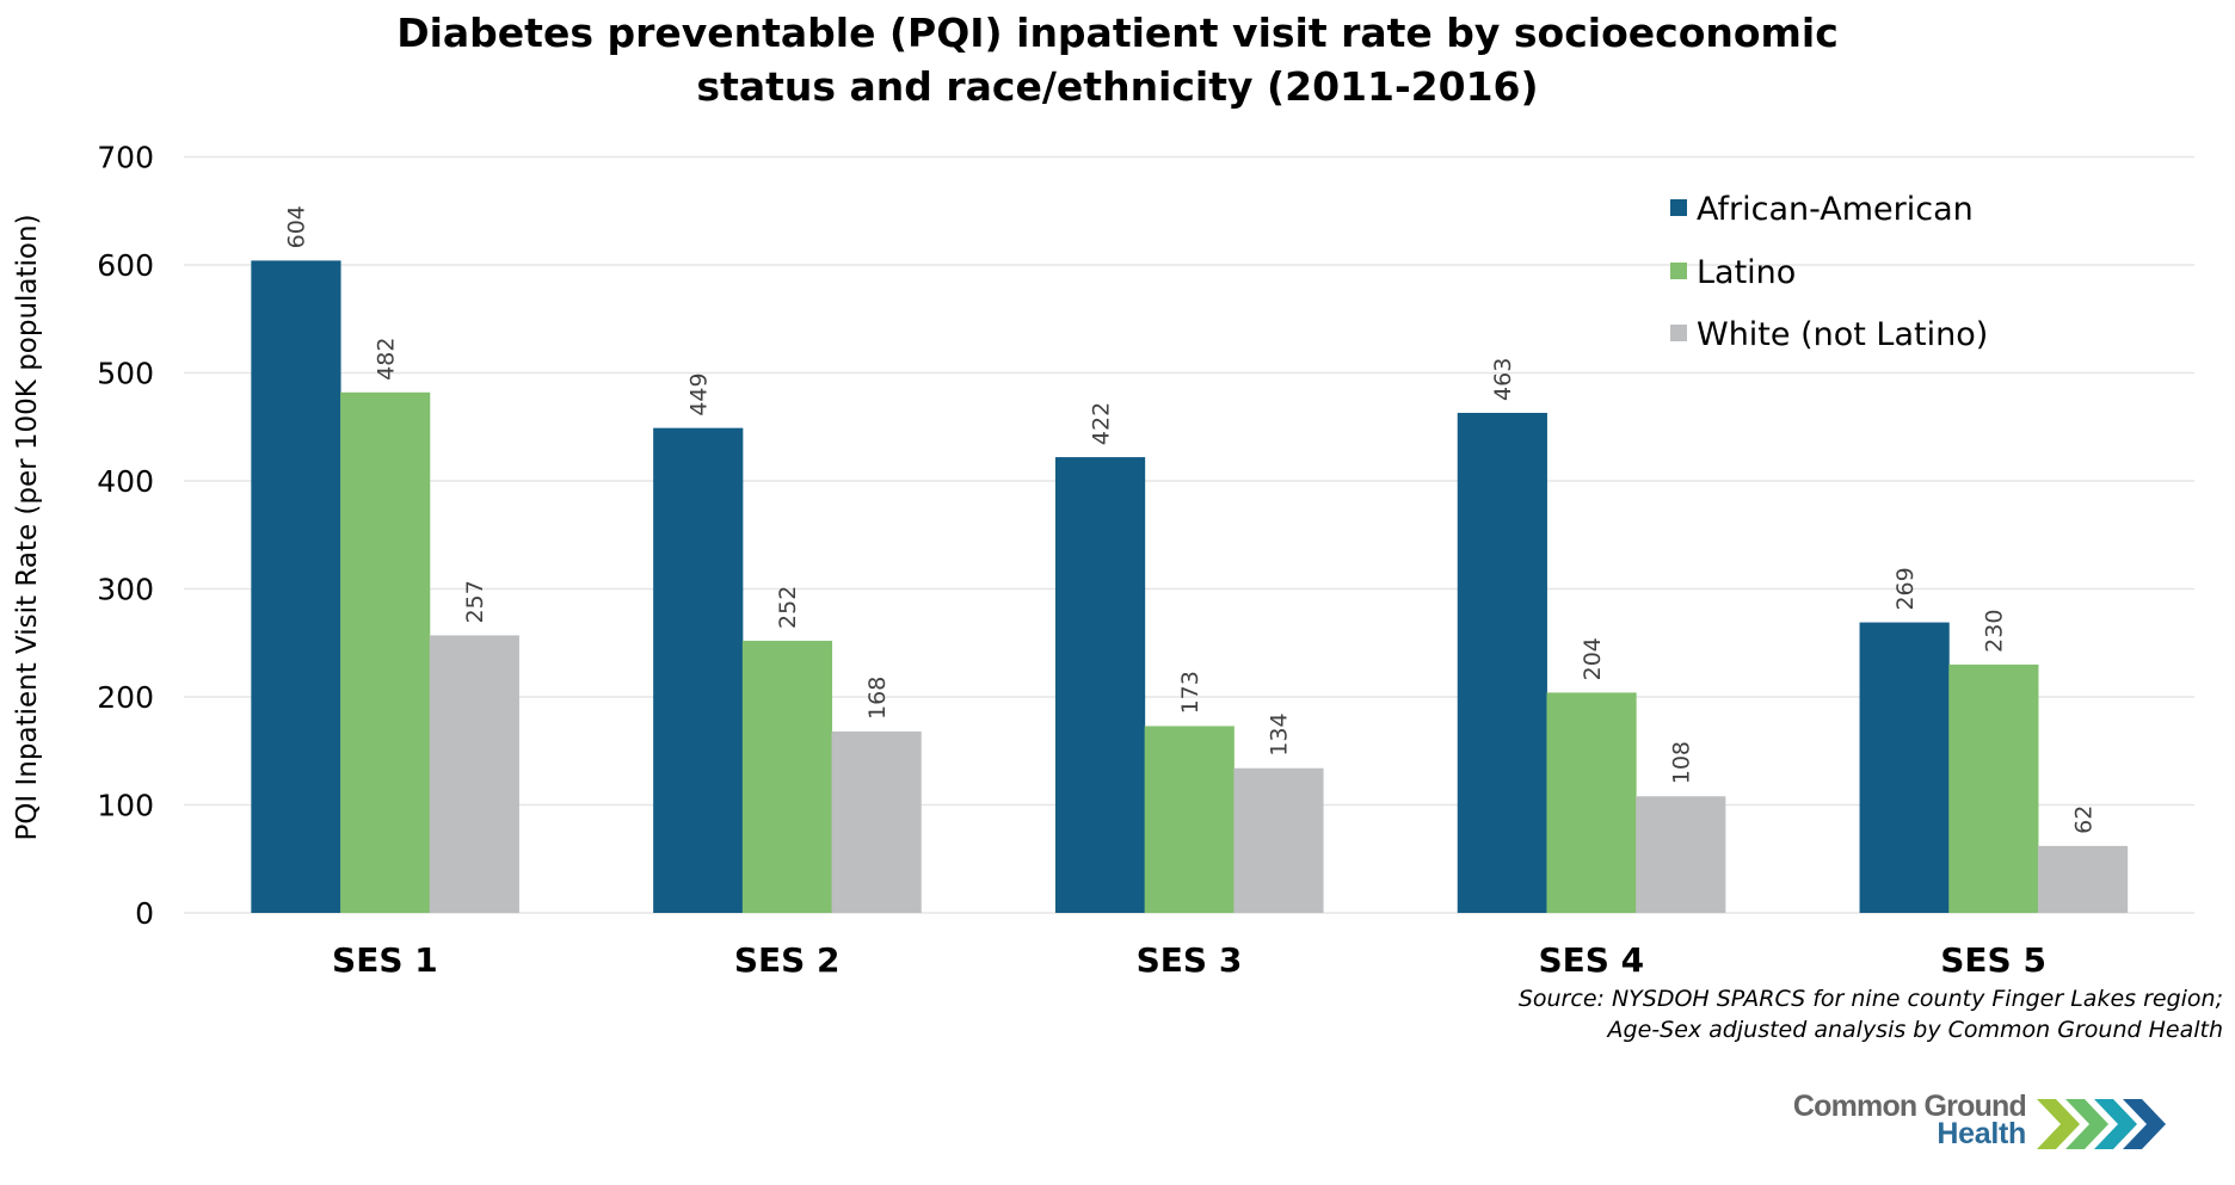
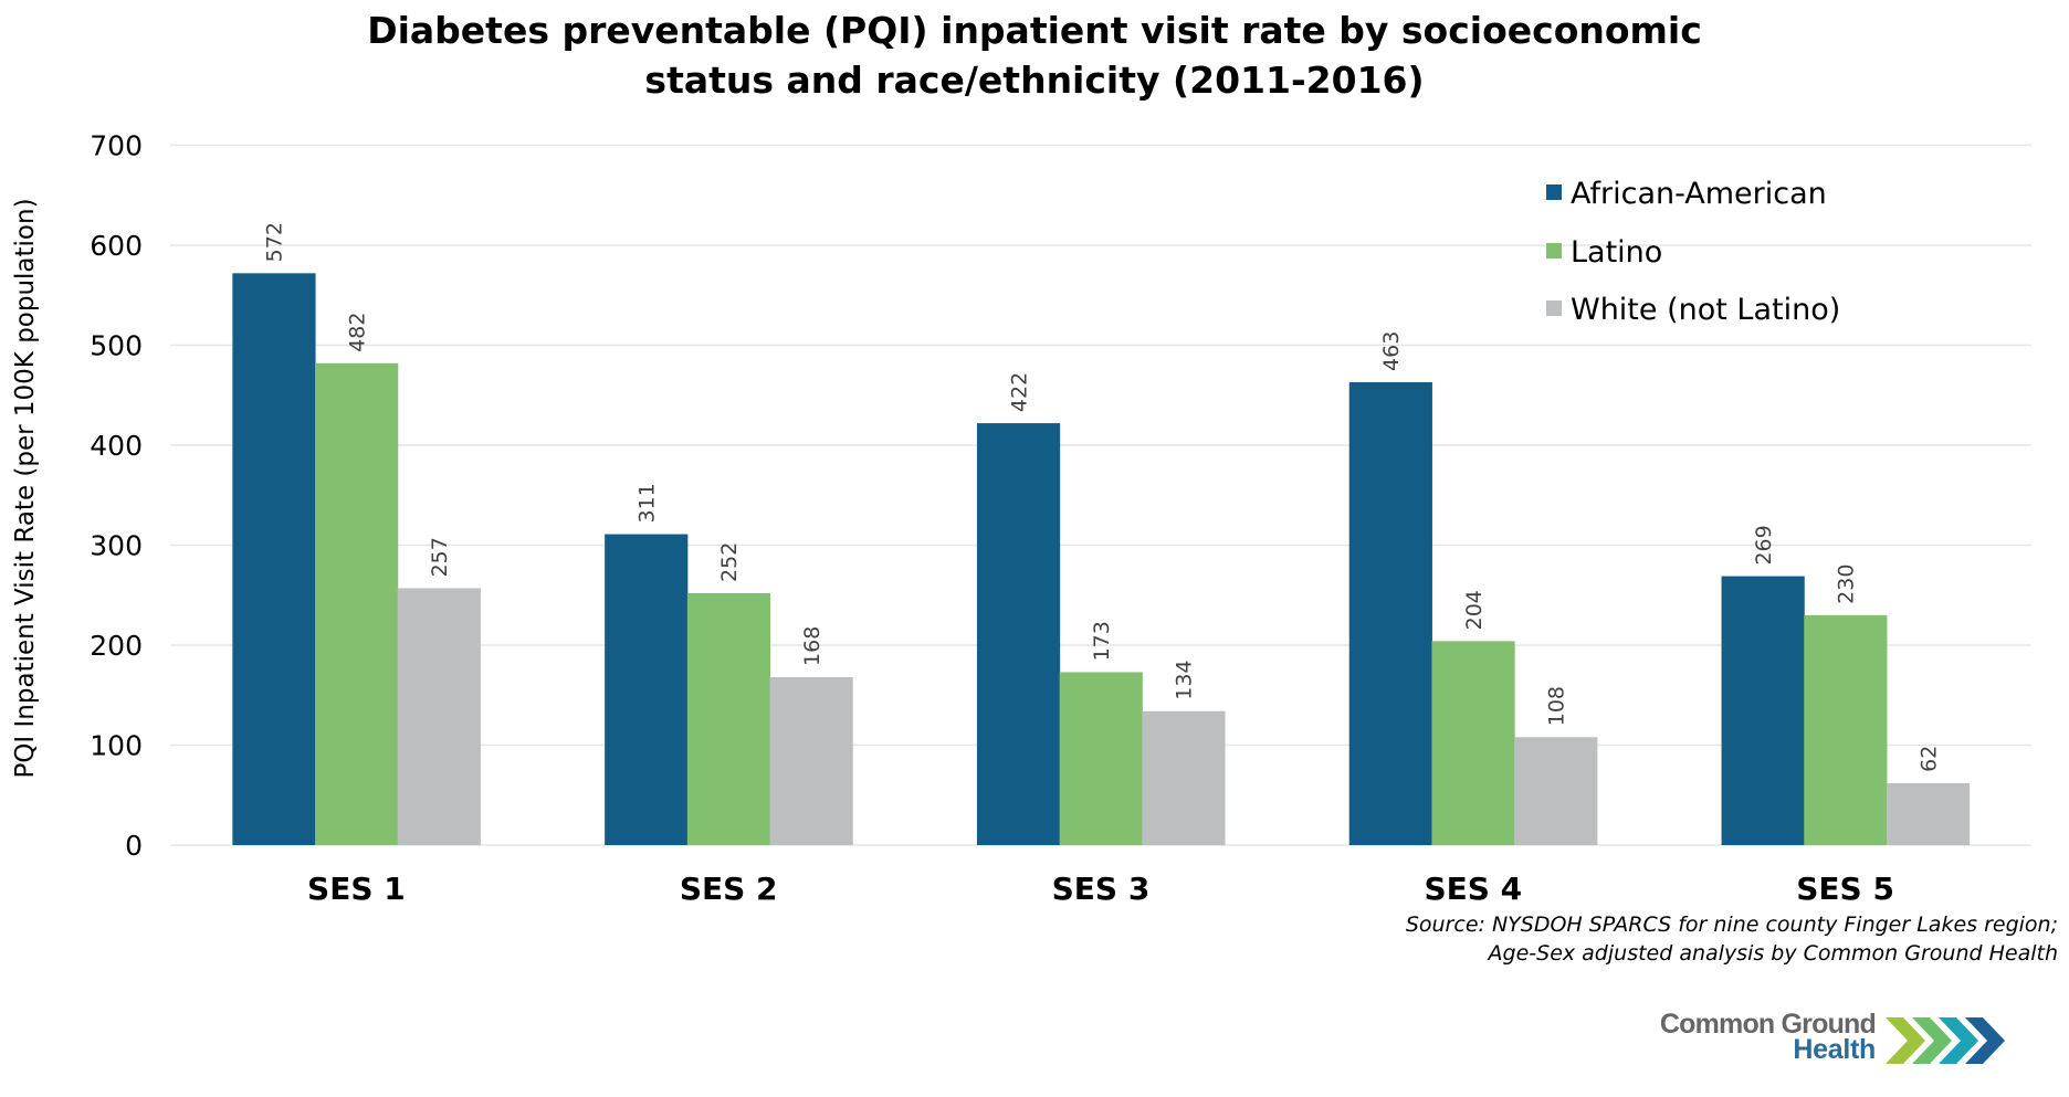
African-American/SES 1: 604 -> 572
African-American/SES 2: 449 -> 311
